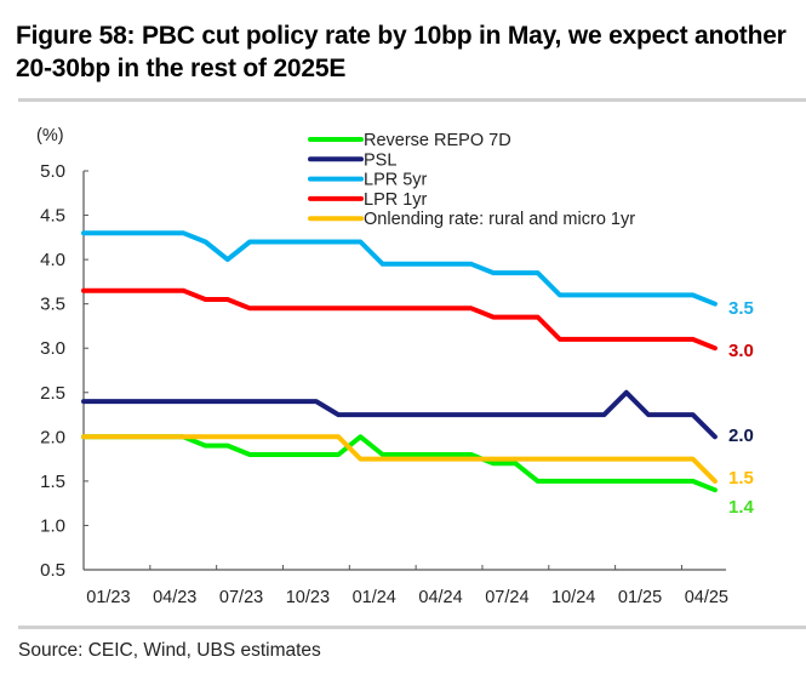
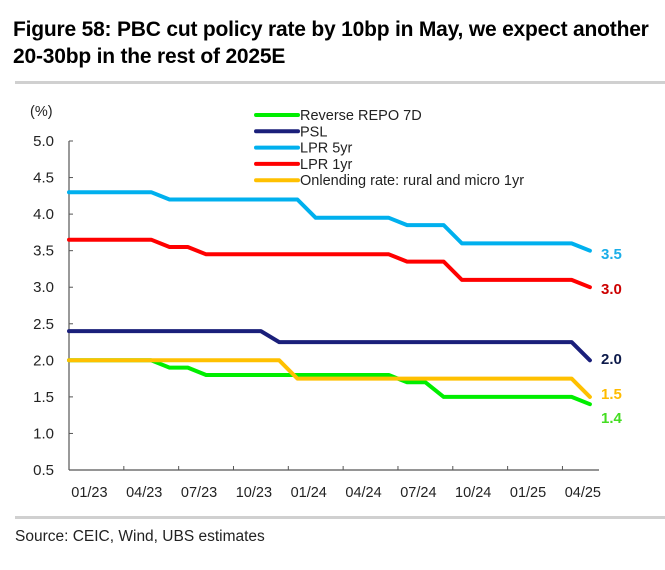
LPR 5yr/07/23: 4.0 -> 4.2
Reverse REPO 7D/01/24: 2.0 -> 1.8
PSL/01/25: 2.5 -> 2.2
